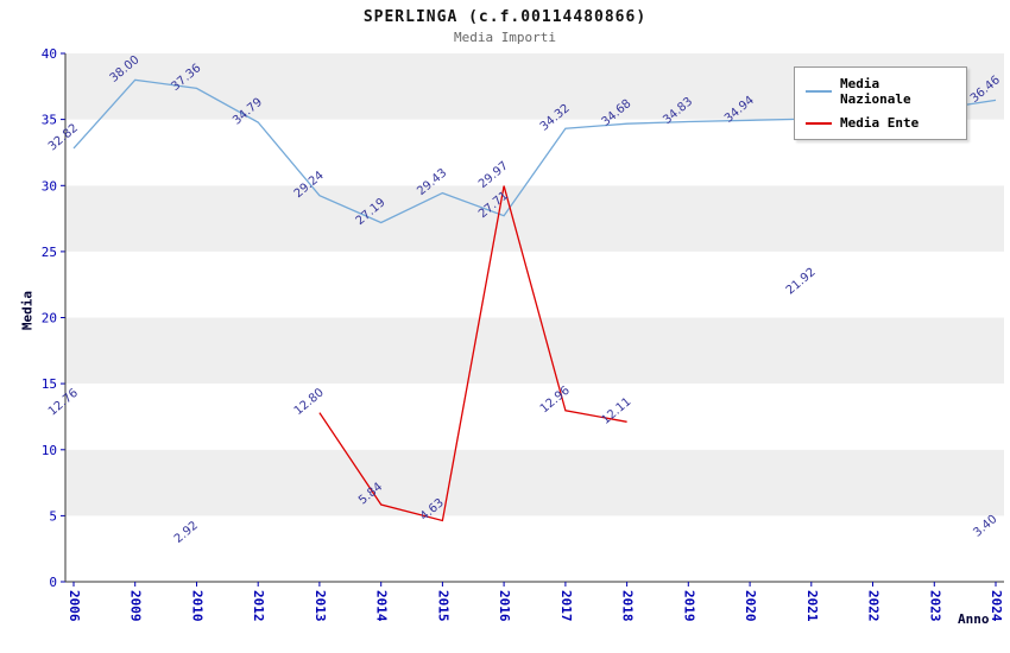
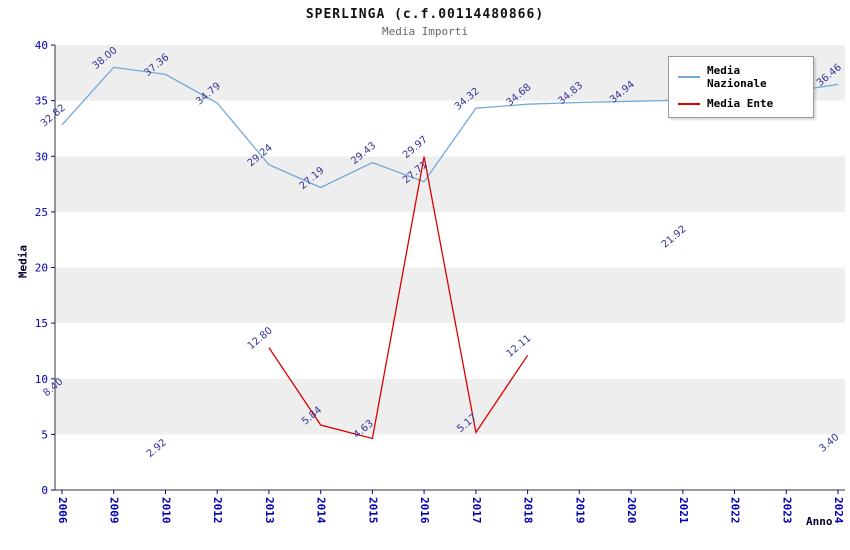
Media Ente/2006: 12.76 -> 8.40
Media Ente/2017: 12.96 -> 5.17
